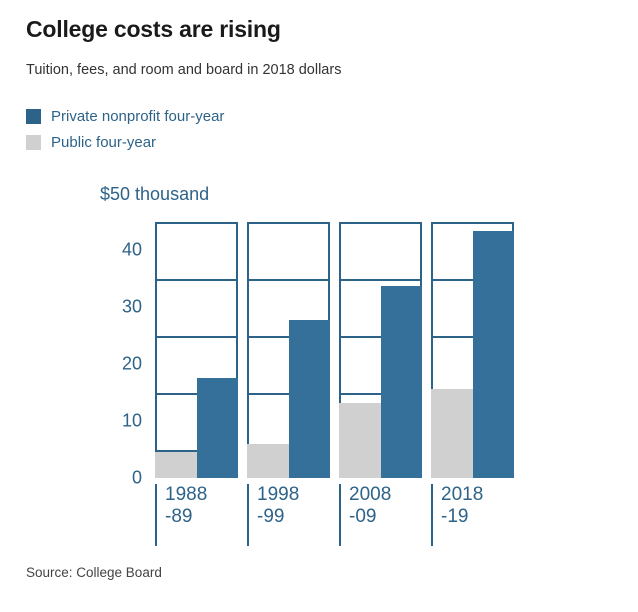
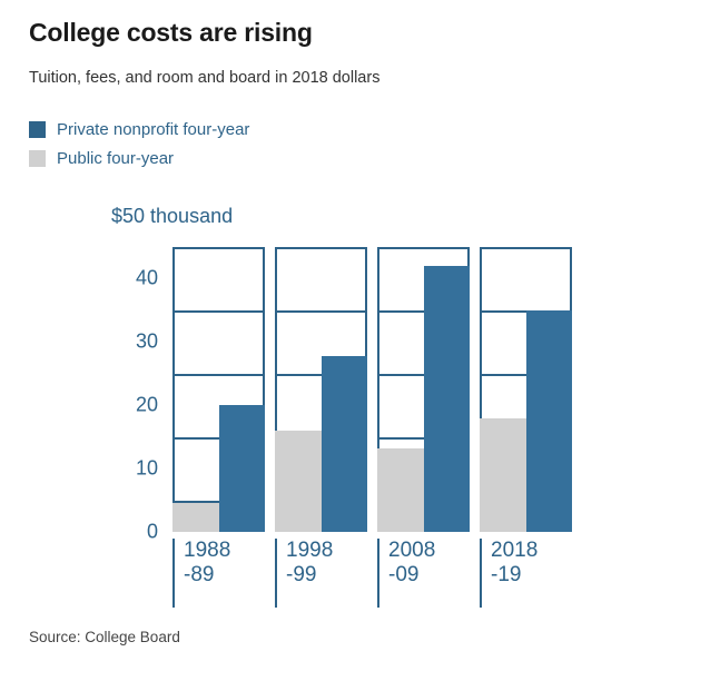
Private nonprofit four-year/1988-89: 18 -> 20
Public four-year/1998-99: 6 -> 16
Private nonprofit four-year/2008-09: 34 -> 42
Public four-year/2018-19: 16 -> 18
Private nonprofit four-year/2018-19: 43 -> 35
